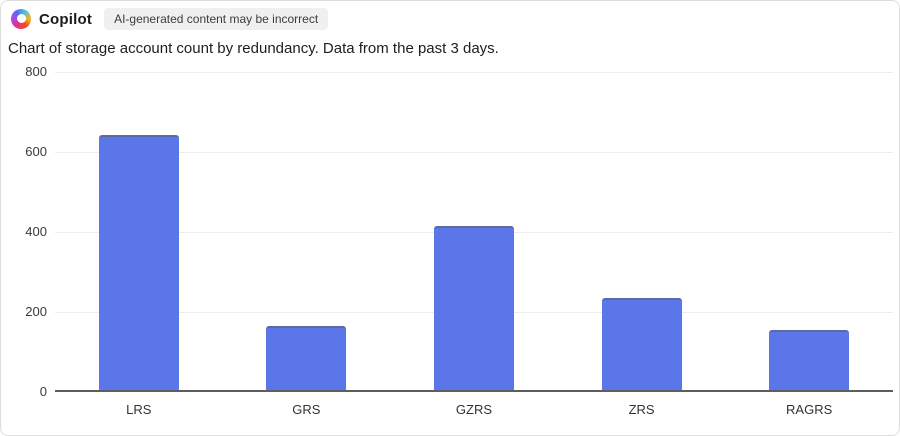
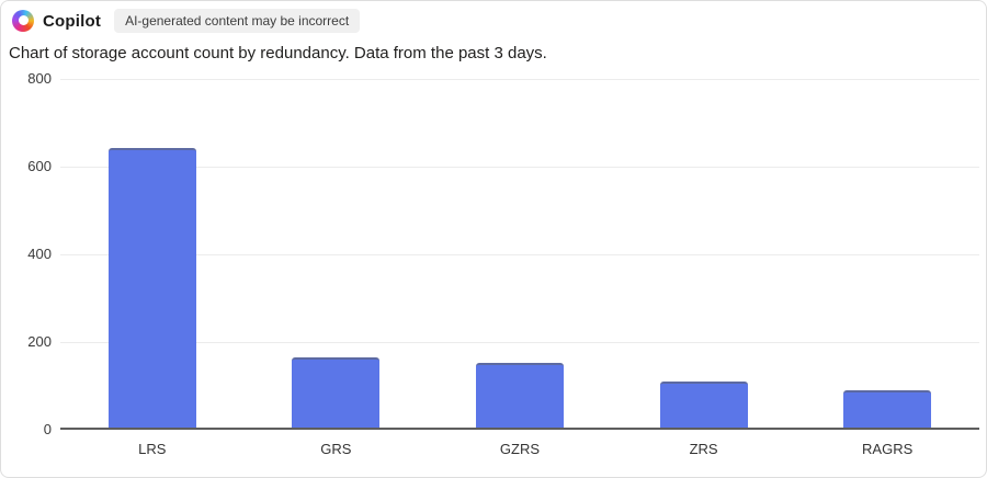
GZRS: 410 -> 150
ZRS: 230 -> 100
RAGRS: 150 -> 80
